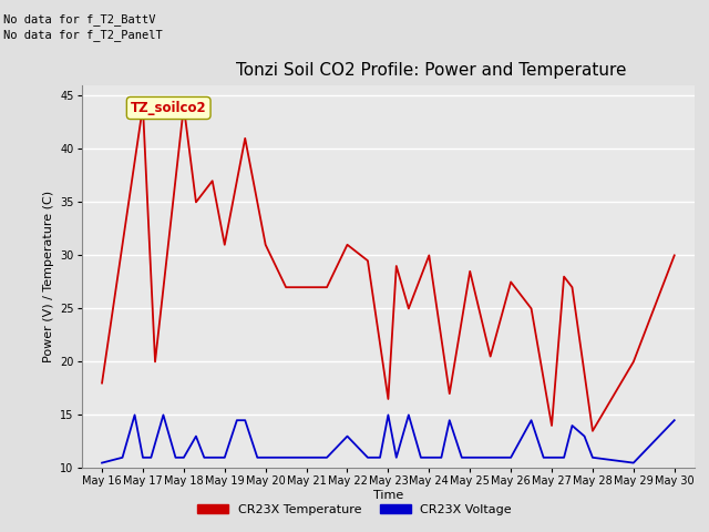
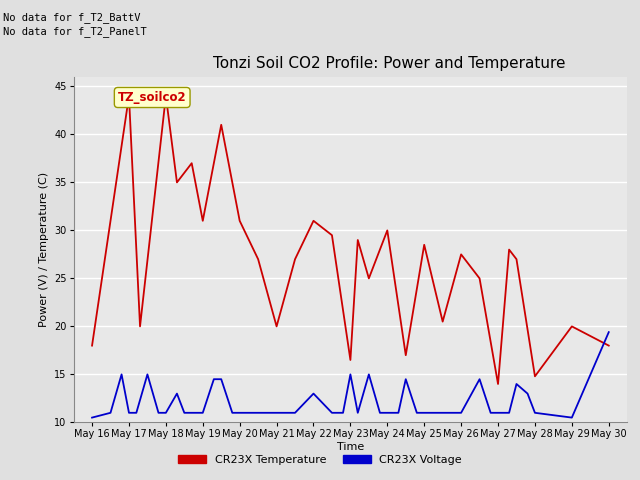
CR23X Temperature/May 21: 27.0 -> 20.0
CR23X Temperature/May 28: 13.5 -> 14.8
CR23X Temperature/May 30: 30.0 -> 18.0
CR23X Voltage/May 30: 14.5 -> 19.4
